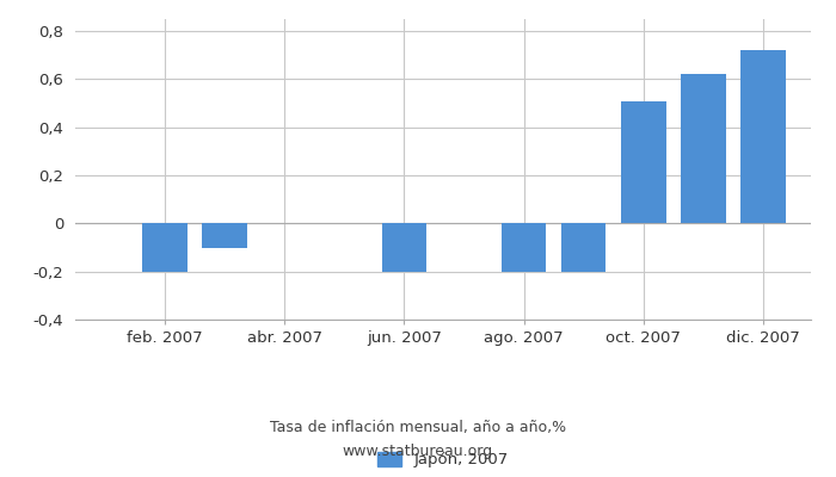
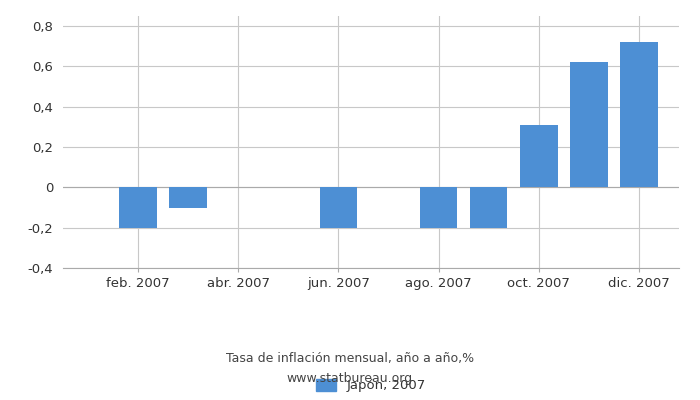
oct. 2007: 0,51 -> 0,31
